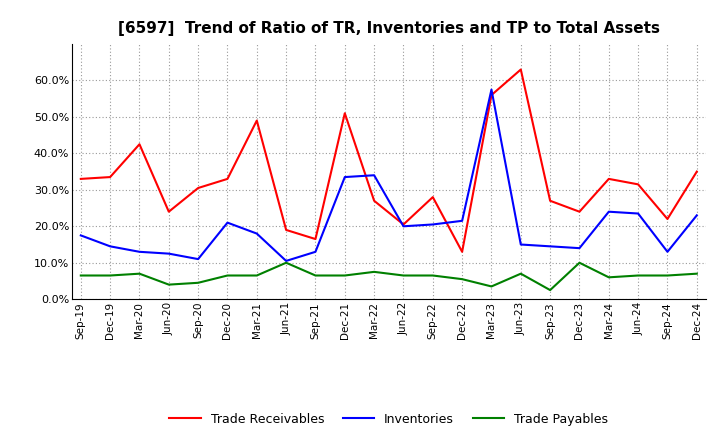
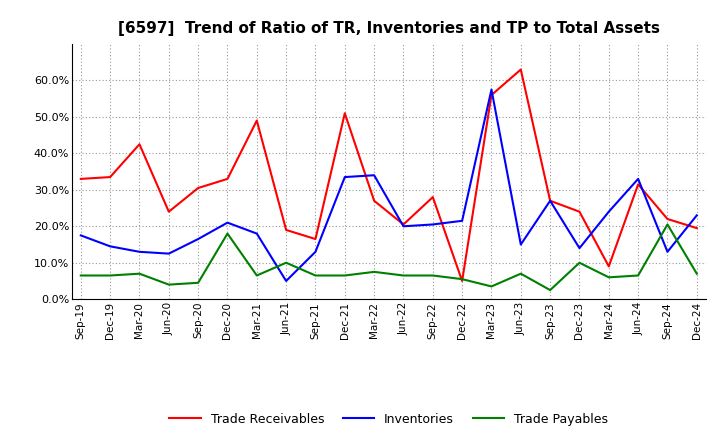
Inventories/Sep-20: 11.0% -> 16.5%
Trade Payables/Dec-20: 6.5% -> 18.0%
Inventories/Jun-21: 10.5% -> 5.0%
Trade Receivables/Dec-22: 13.0% -> 5.0%
Inventories/Sep-23: 14.5% -> 27.0%
Trade Receivables/Mar-24: 33.0% -> 9.0%
Inventories/Jun-24: 23.5% -> 33.0%
Trade Payables/Sep-24: 6.5% -> 20.5%
Trade Receivables/Dec-24: 35.0% -> 19.5%
